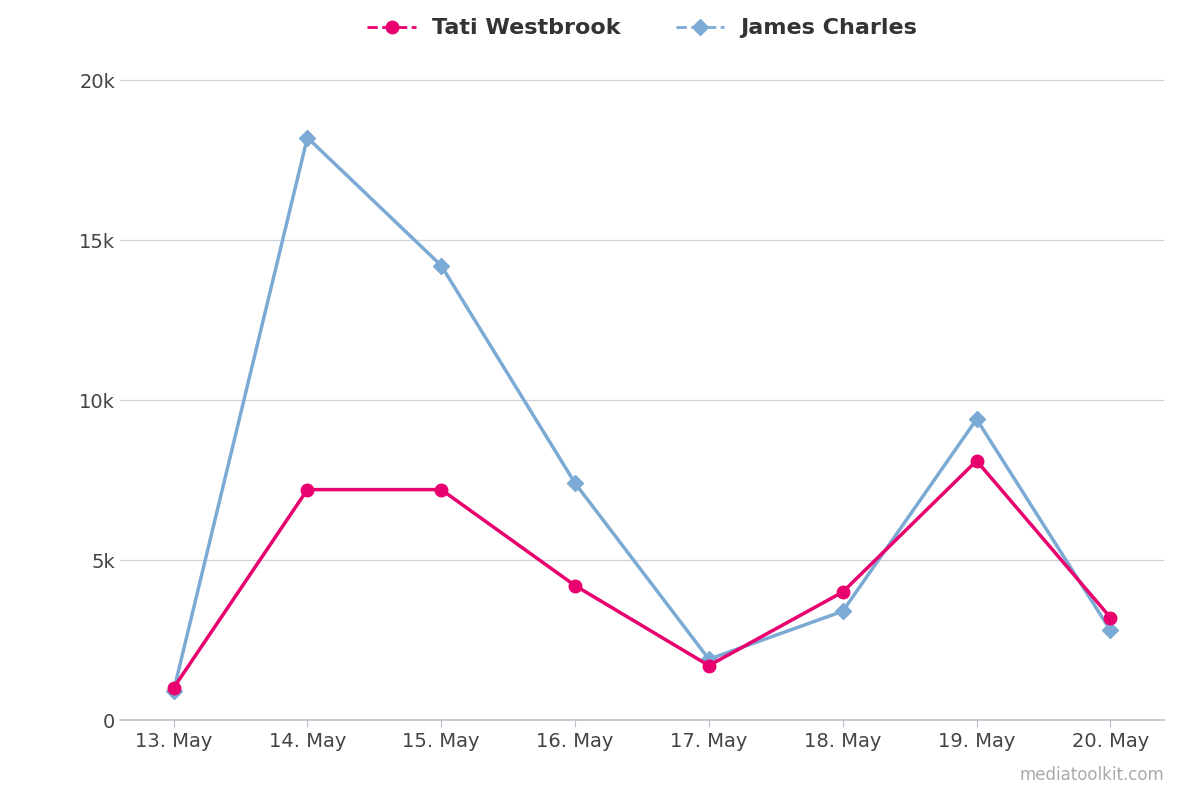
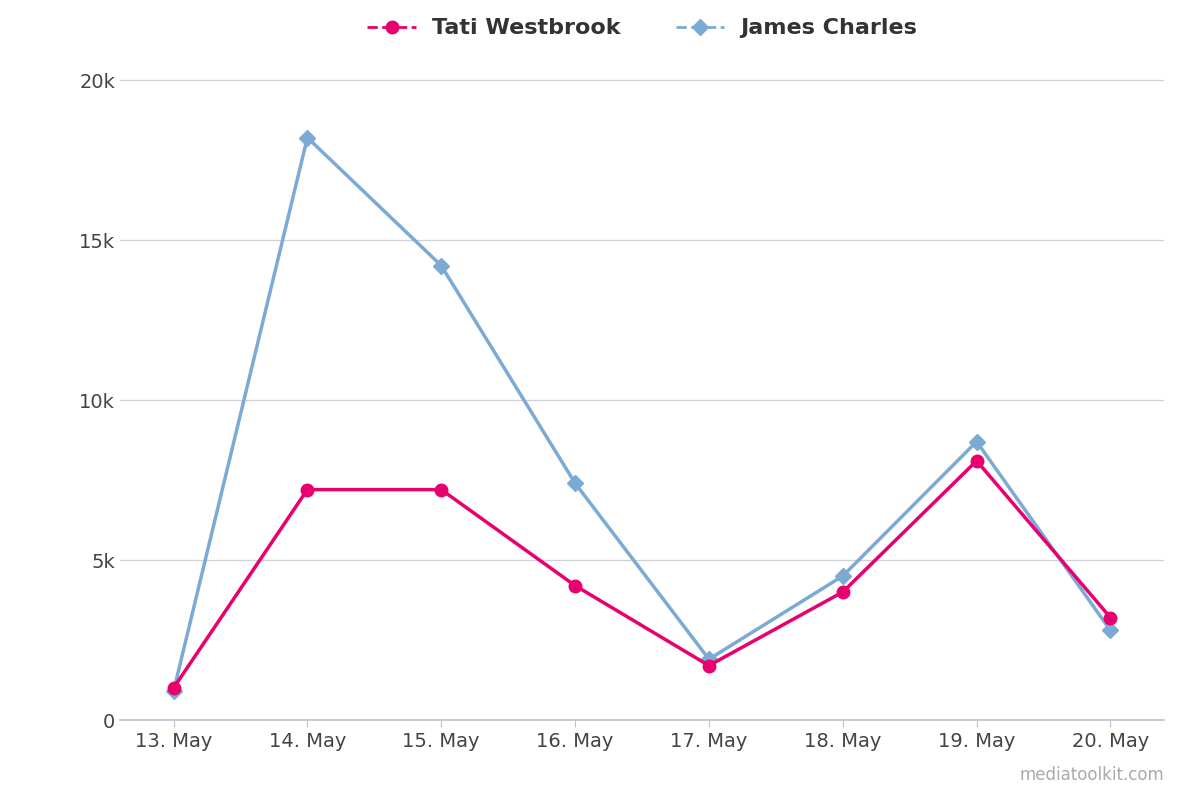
James Charles/18. May: 3.4k -> 4.5k
James Charles/19. May: 9.4k -> 8.7k
